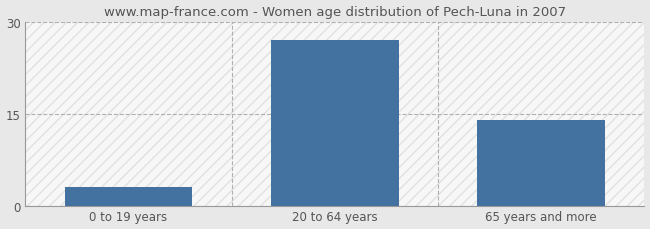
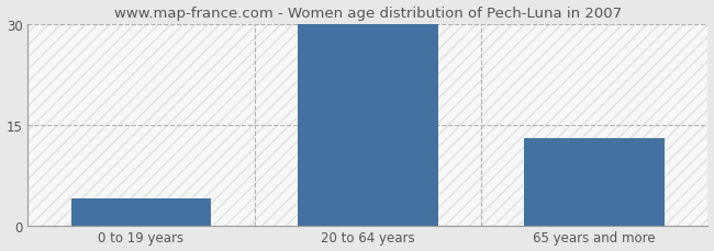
0 to 19 years: 3 -> 4
20 to 64 years: 27 -> 30
65 years and more: 14 -> 13
